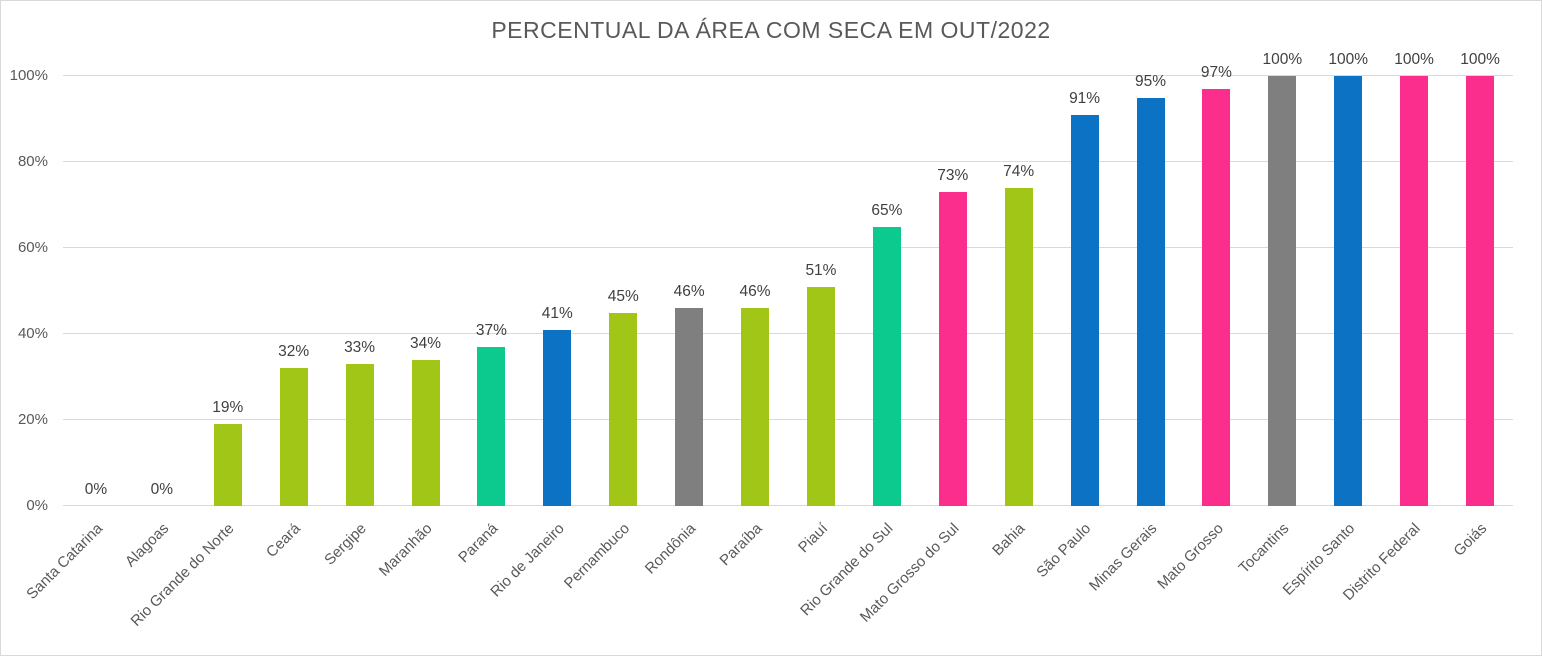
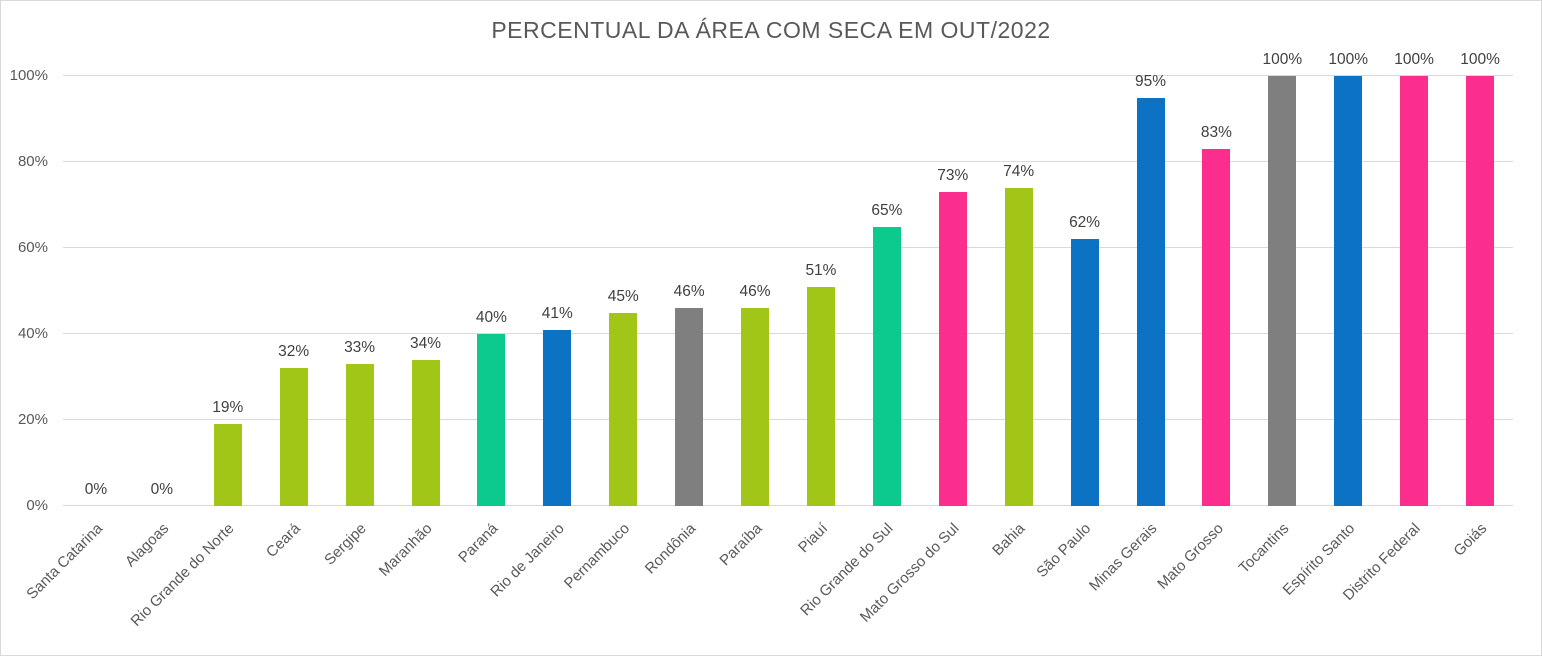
Paraná: 37% -> 40%
São Paulo: 91% -> 62%
Mato Grosso: 97% -> 83%
